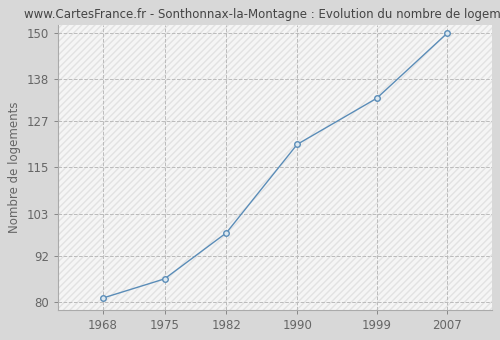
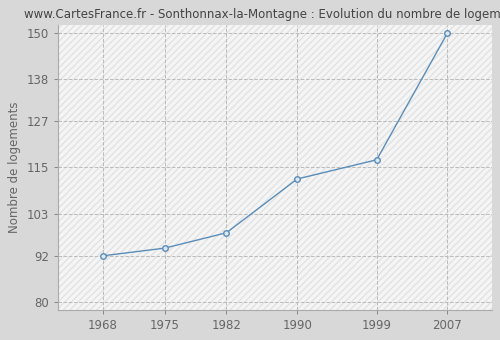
1968: 81 -> 92
1975: 86 -> 94
1990: 121 -> 112
1999: 133 -> 117
